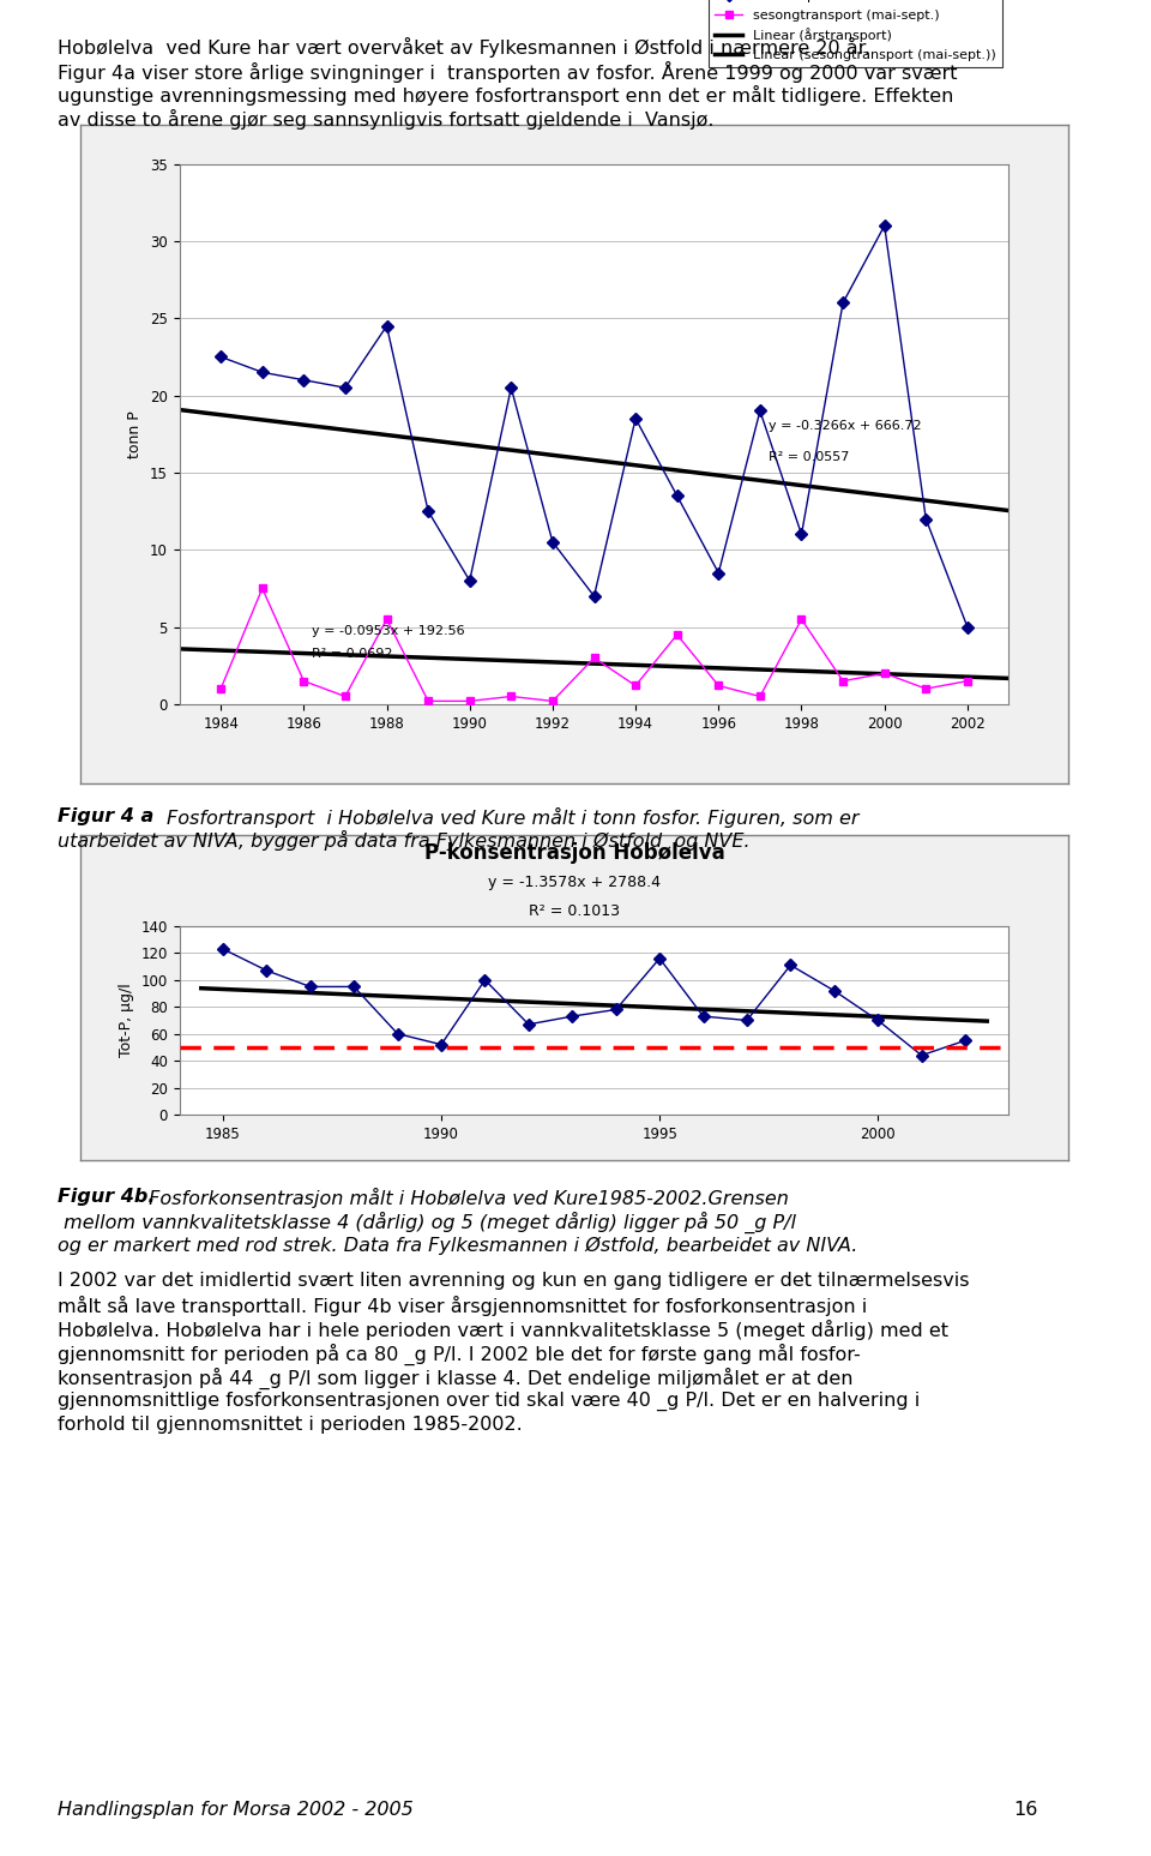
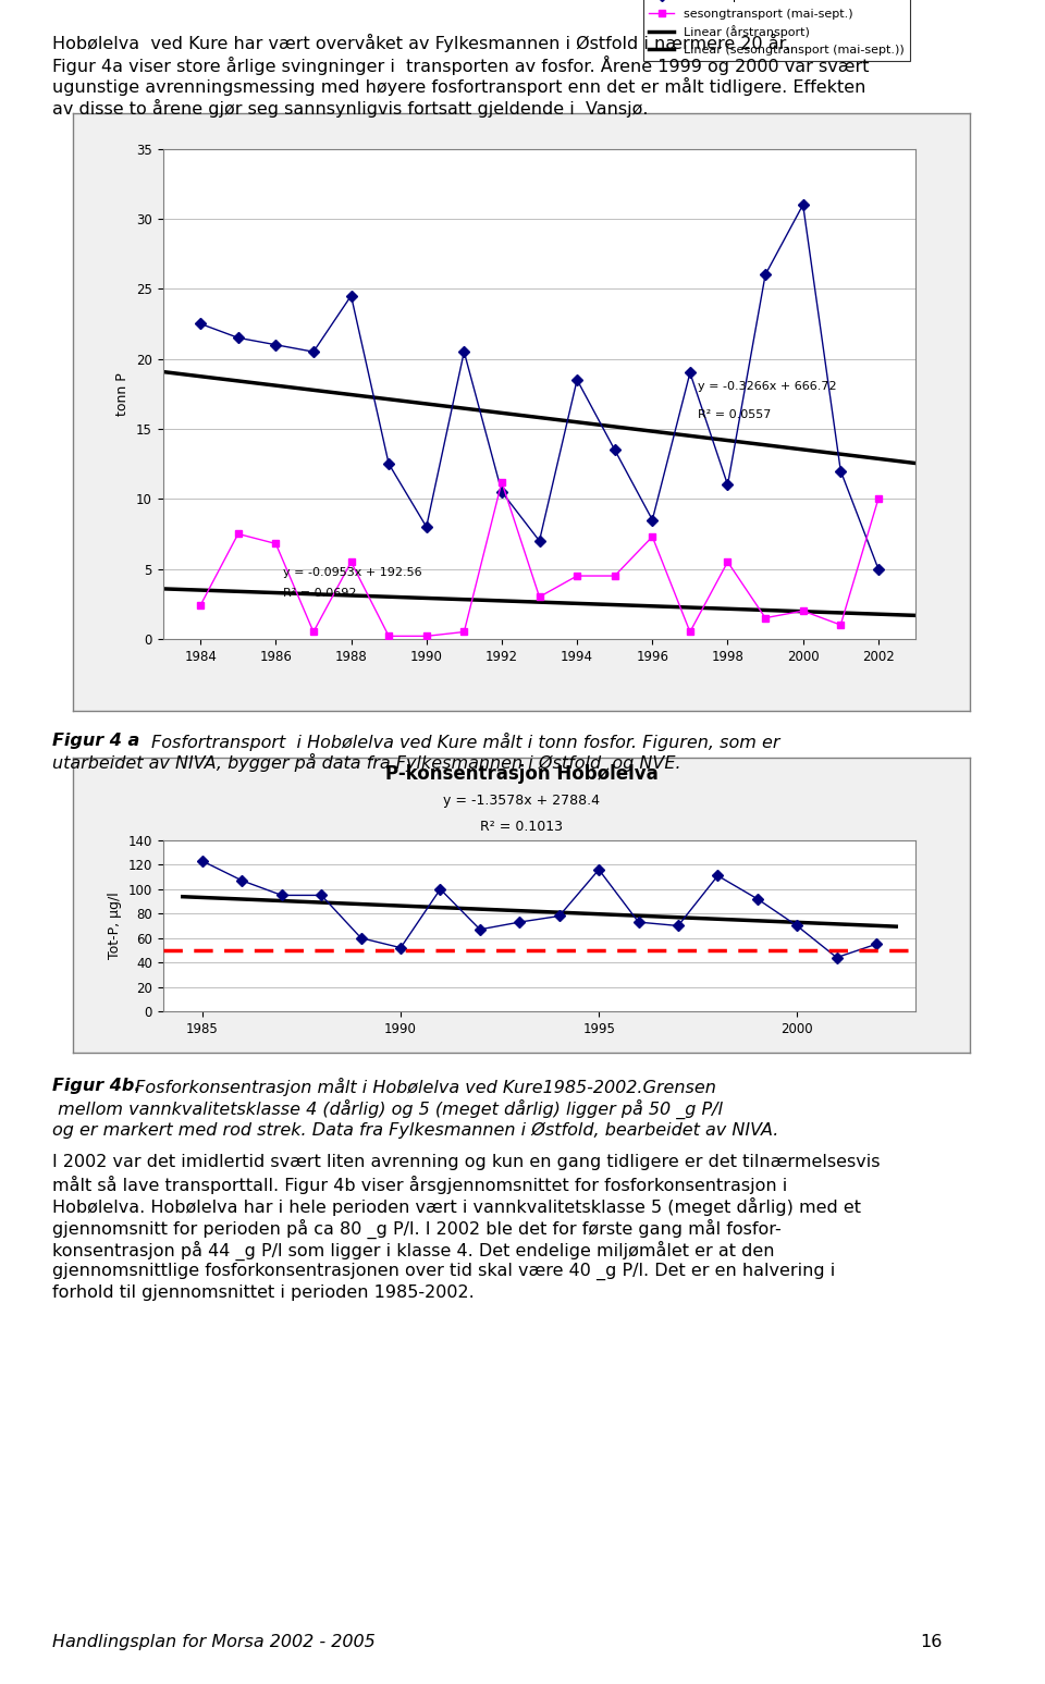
sesongtransport (mai-sept.)/1984: 1.0 -> 2.4
sesongtransport (mai-sept.)/1986: 1.5 -> 6.8
sesongtransport (mai-sept.)/1992: 0.2 -> 11.2
sesongtransport (mai-sept.)/1994: 1.2 -> 4.5
sesongtransport (mai-sept.)/1996: 1.2 -> 7.3
sesongtransport (mai-sept.)/2002: 1.5 -> 10.0
